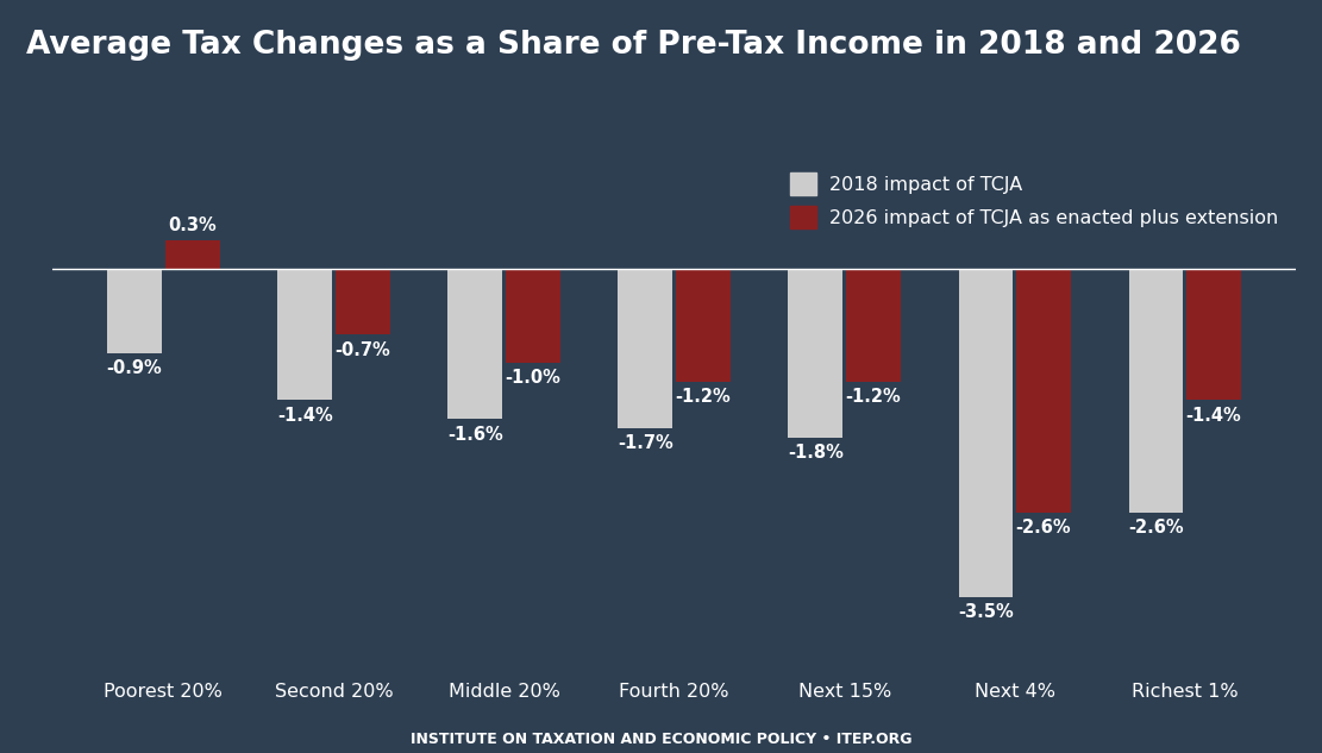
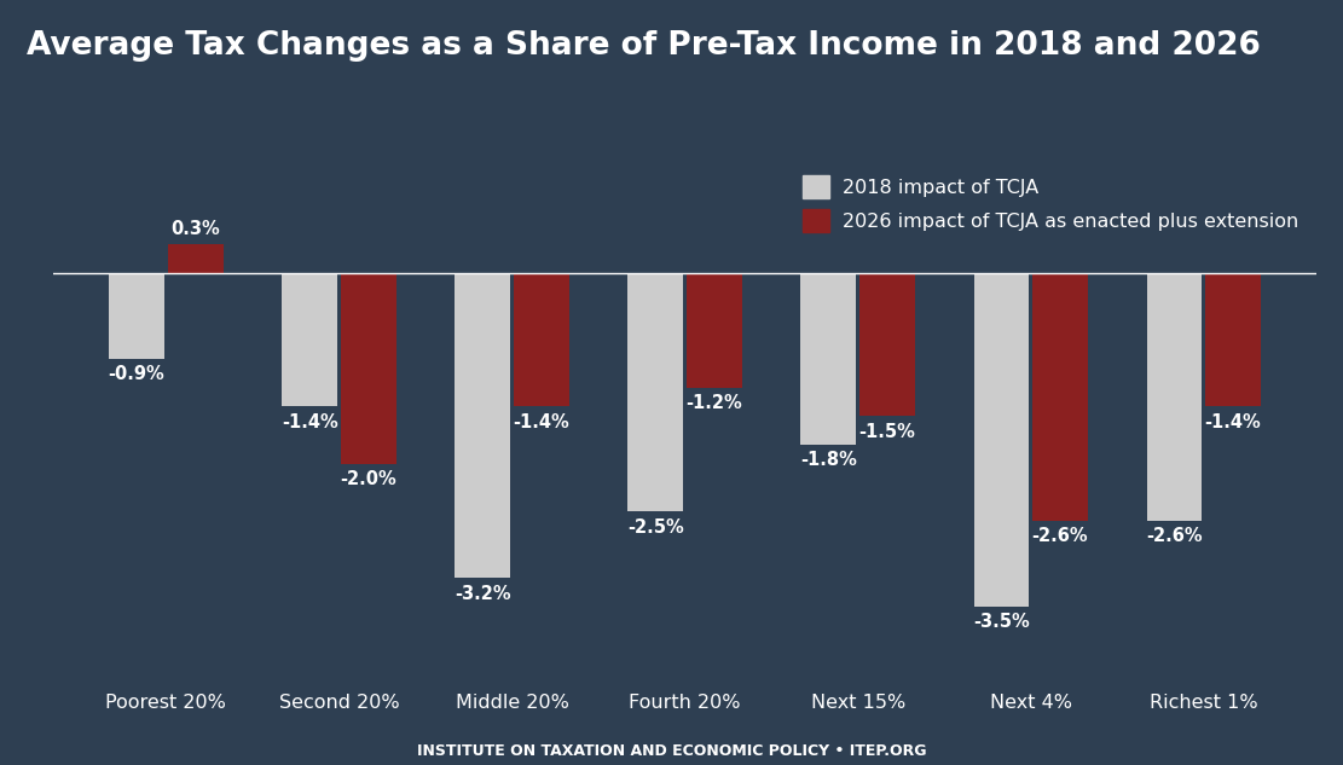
2026 impact of TCJA as enacted plus extension/Second 20%: -0.7% -> -2.0%
2018 impact of TCJA/Middle 20%: -1.6% -> -3.2%
2026 impact of TCJA as enacted plus extension/Middle 20%: -1.0% -> -1.4%
2018 impact of TCJA/Fourth 20%: -1.7% -> -2.5%
2026 impact of TCJA as enacted plus extension/Next 15%: -1.2% -> -1.5%
